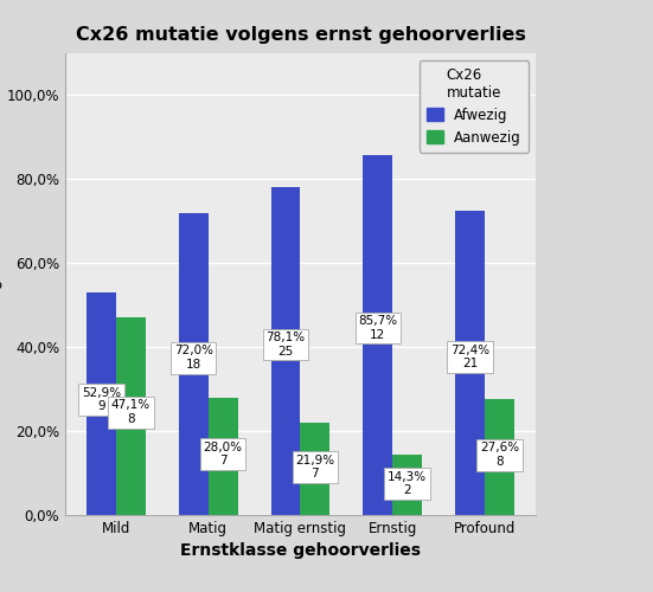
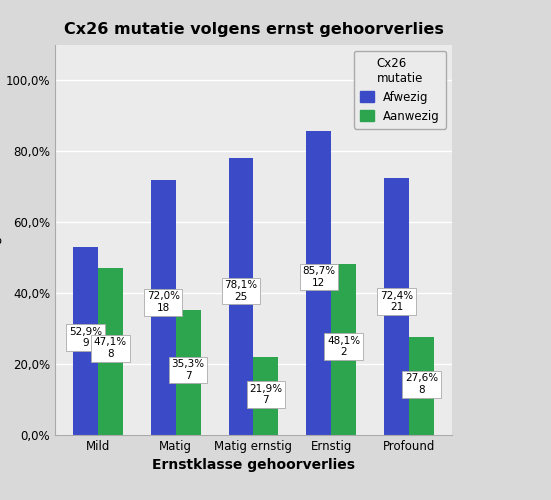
Aanwezig/Matig: 28,0% -> 35,3%
Aanwezig/Ernstig: 14,3% -> 48,1%
